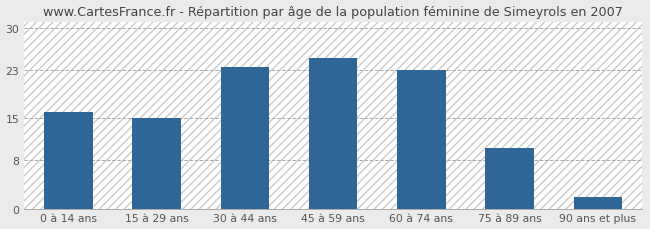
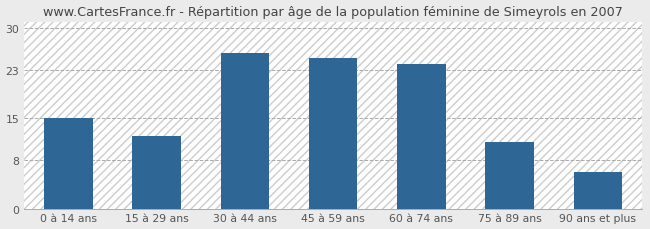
0 à 14 ans: 16.0 -> 15.0
15 à 29 ans: 15.0 -> 12.0
30 à 44 ans: 23.5 -> 25.8
60 à 74 ans: 23.0 -> 24.0
75 à 89 ans: 10.0 -> 11.0
90 ans et plus: 2.0 -> 6.0
